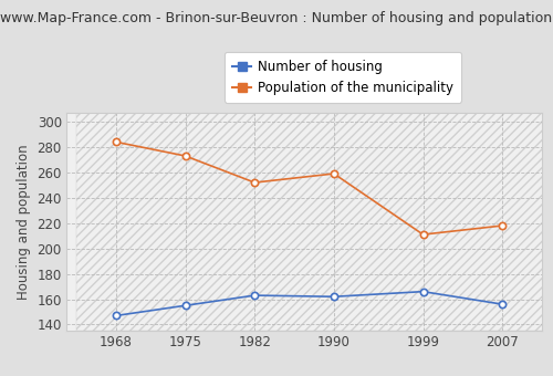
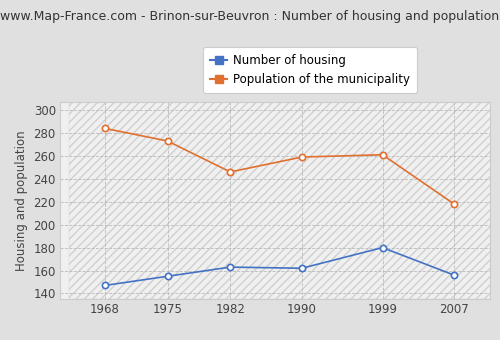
Population of the municipality/1982: 252 -> 246
Number of housing/1999: 166 -> 180
Population of the municipality/1999: 211 -> 261
